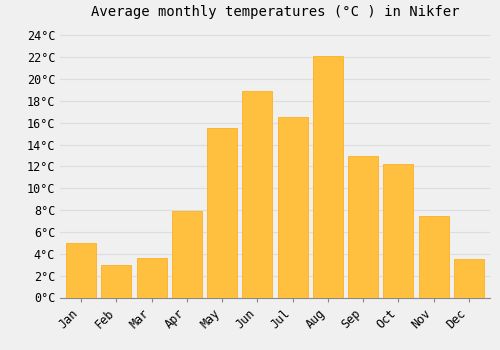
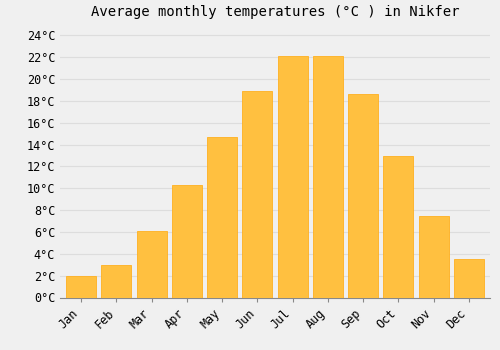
Jan: 5.0°C -> 2.0°C
Mar: 3.6°C -> 6.1°C
Apr: 7.9°C -> 10.3°C
May: 15.5°C -> 14.7°C
Jul: 16.5°C -> 22.1°C
Sep: 13.0°C -> 18.6°C
Oct: 12.2°C -> 13.0°C
